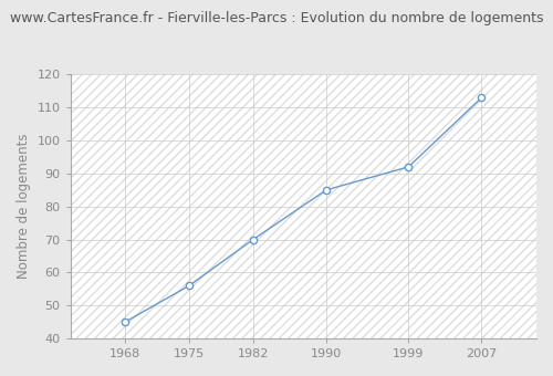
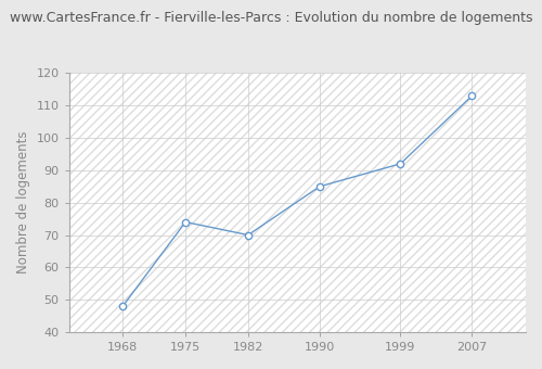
1968: 45 -> 48
1975: 56 -> 74
